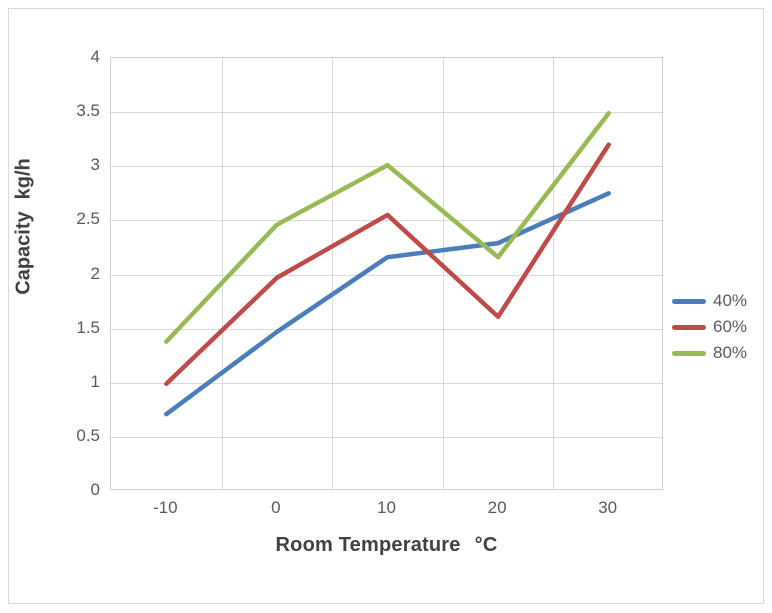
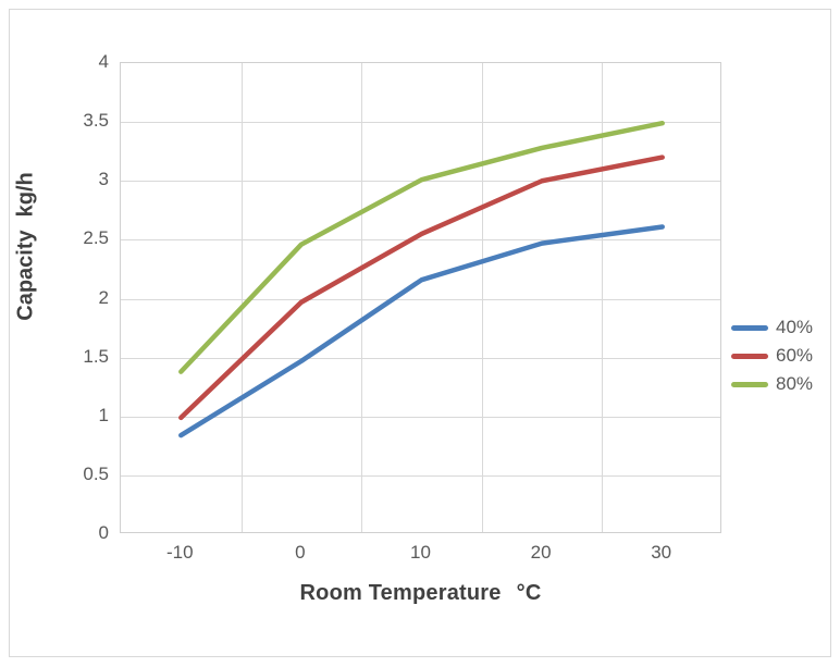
40%/-10: 0.71 -> 0.84
40%/20: 2.29 -> 2.47
60%/20: 1.61 -> 3.00
80%/20: 2.16 -> 3.28
40%/30: 2.75 -> 2.61
